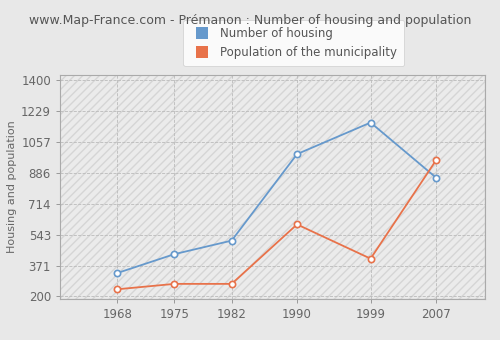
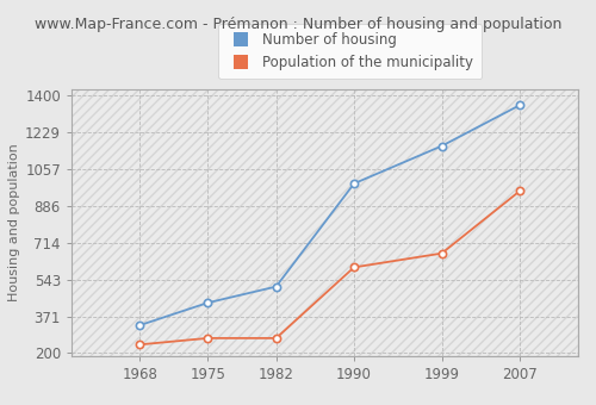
Population of the municipality/1999: 410 -> 660
Number of housing/2007: 860 -> 1360
